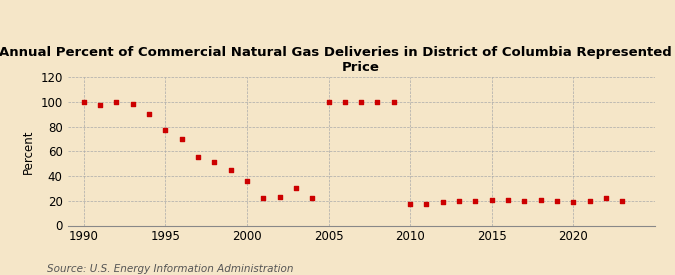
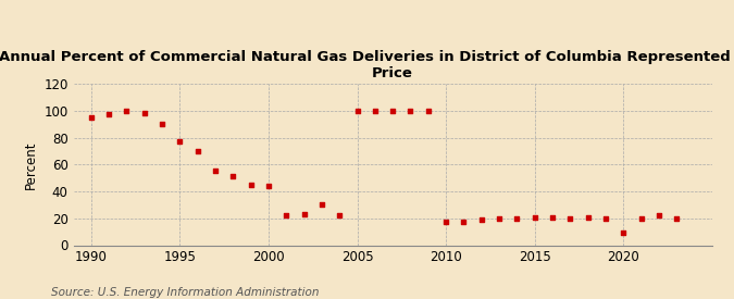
1990: 100 -> 95
2000: 36 -> 44
2020: 19 -> 9
